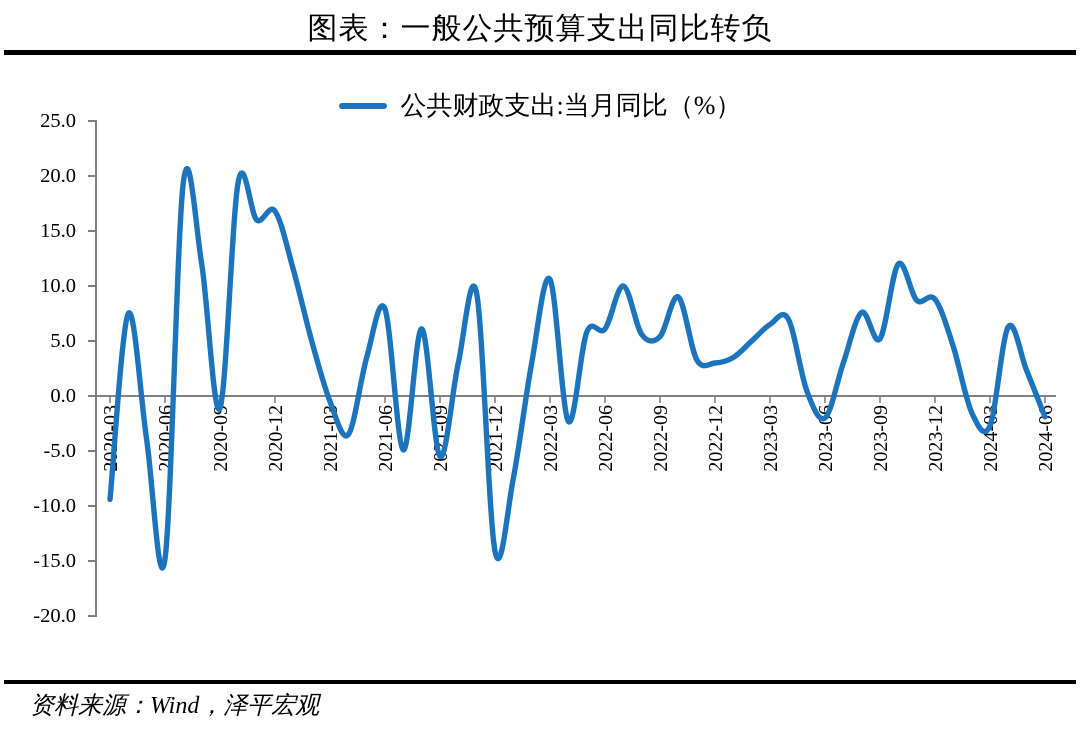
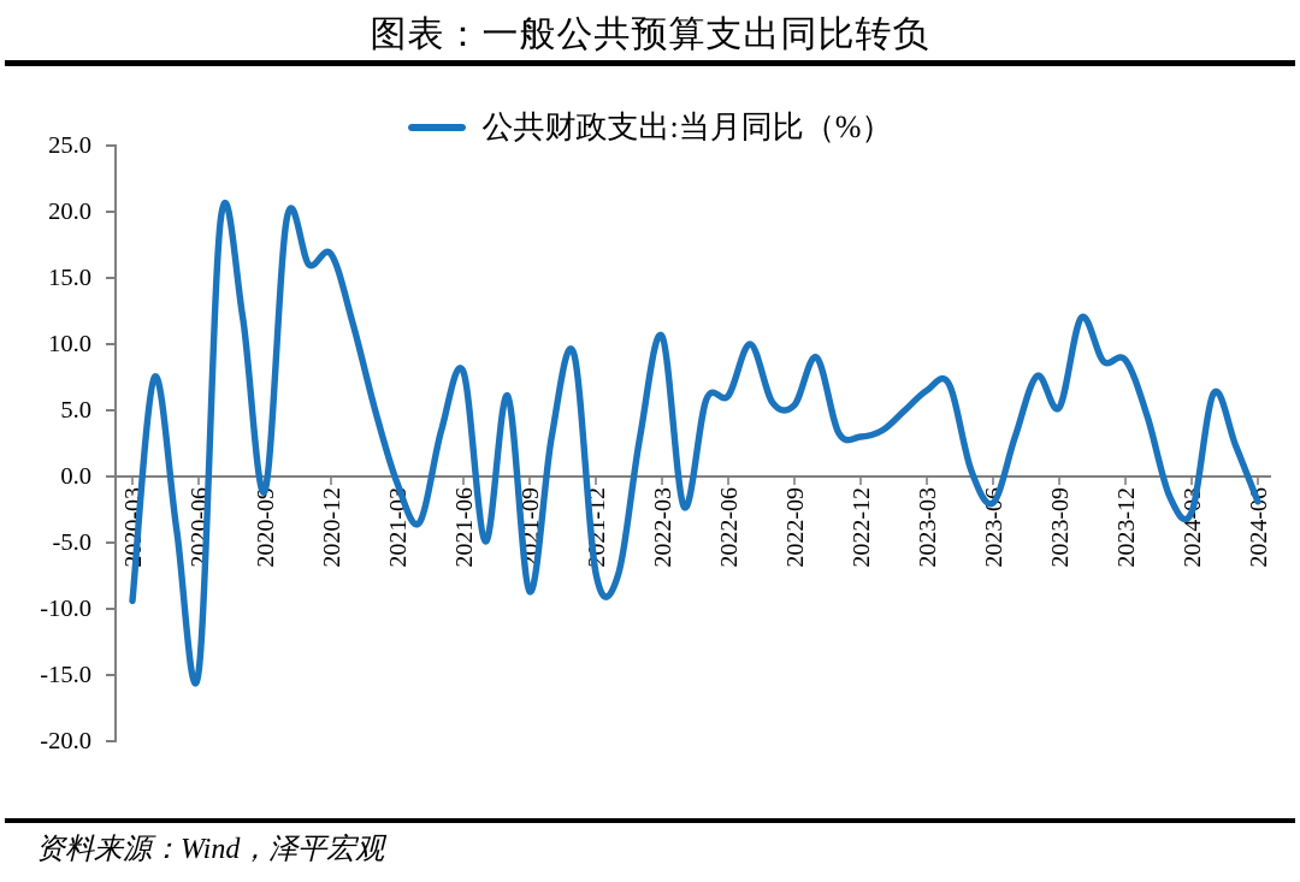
2021-09: -5.5 -> -8.7
2021-12: -14.1 -> -7.3
